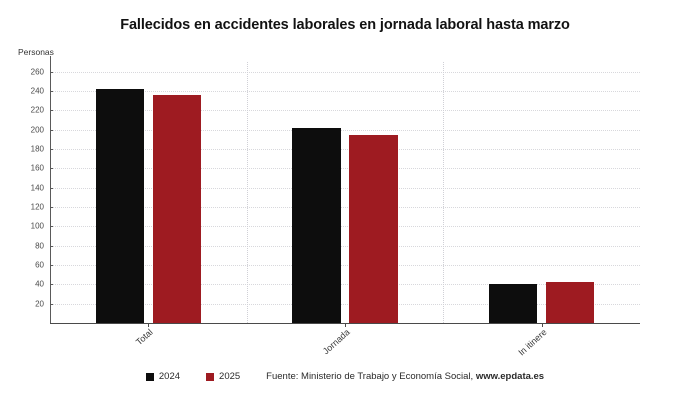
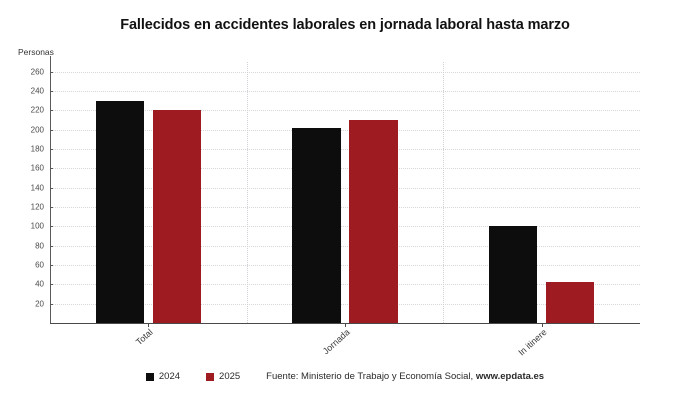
2024/Total: 240 -> 230
2025/Total: 240 -> 220
2025/Jornada: 190 -> 210
2024/In itinere: 40 -> 100
